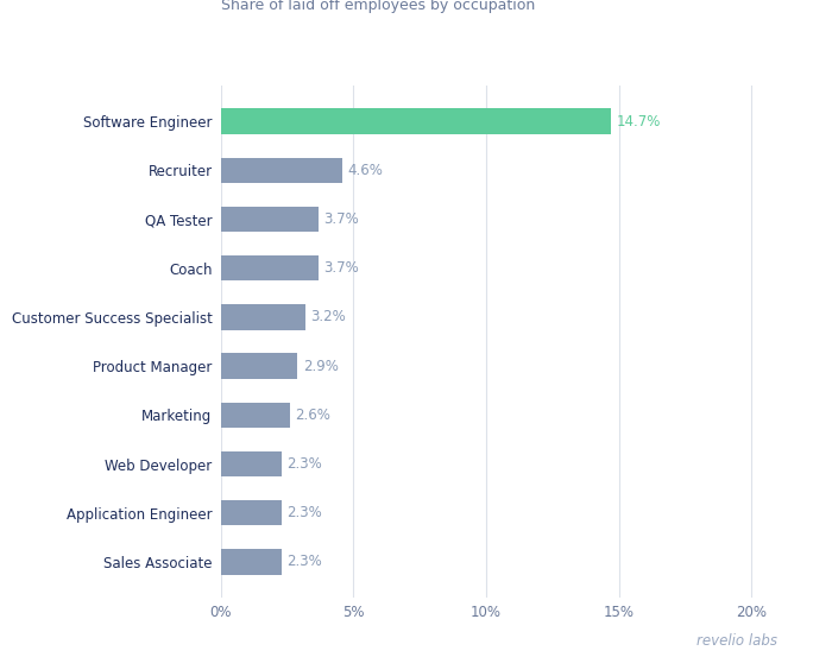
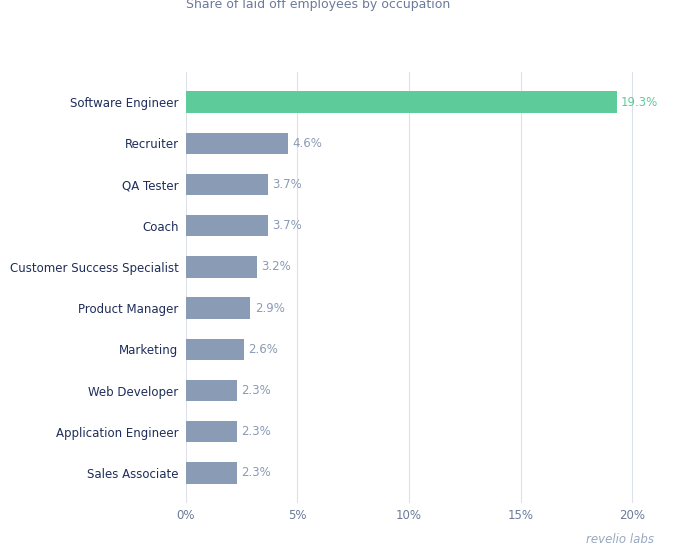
Software Engineer: 14.7% -> 19.3%
